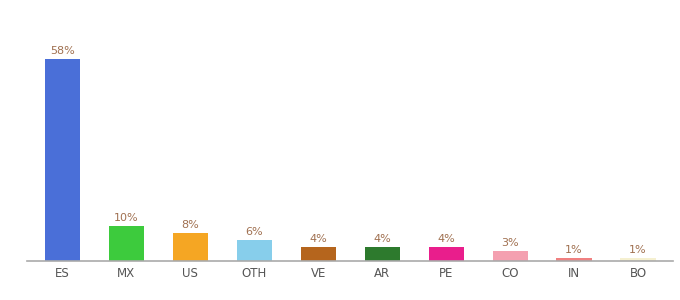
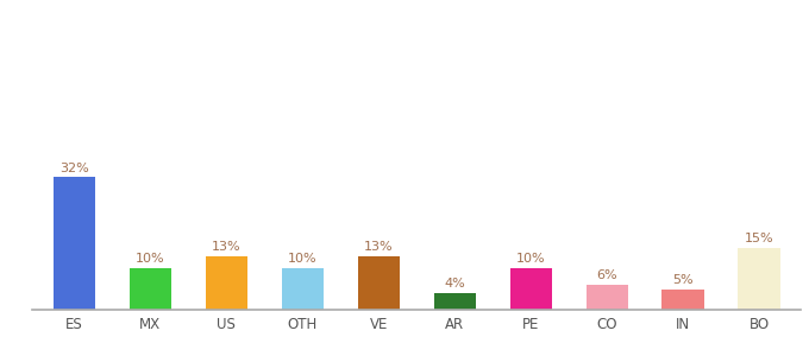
ES: 58% -> 32%
US: 8% -> 13%
OTH: 6% -> 10%
VE: 4% -> 13%
PE: 4% -> 10%
CO: 3% -> 6%
IN: 1% -> 5%
BO: 1% -> 15%
